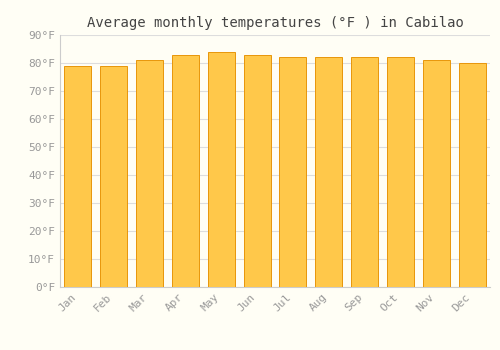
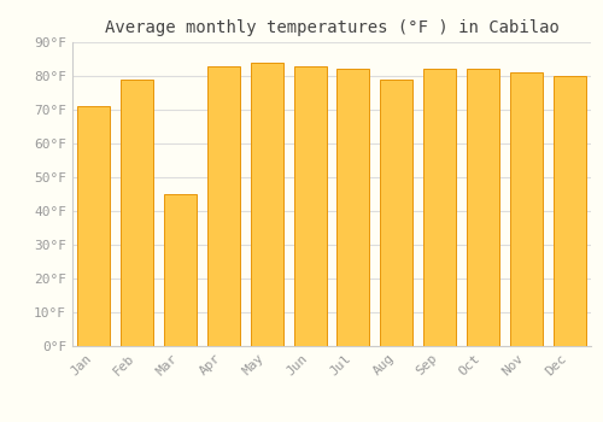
Jan: 79°F -> 71°F
Mar: 81°F -> 45°F
Aug: 82°F -> 79°F
